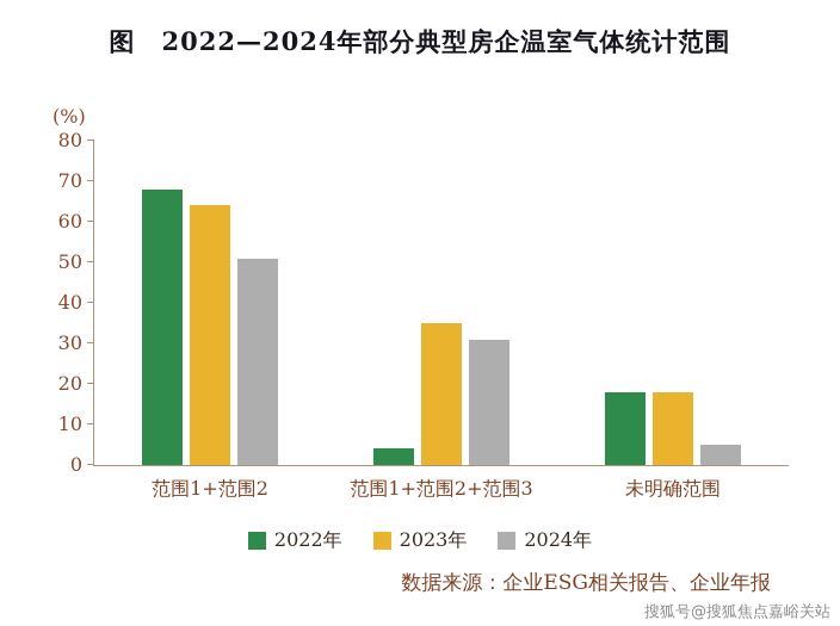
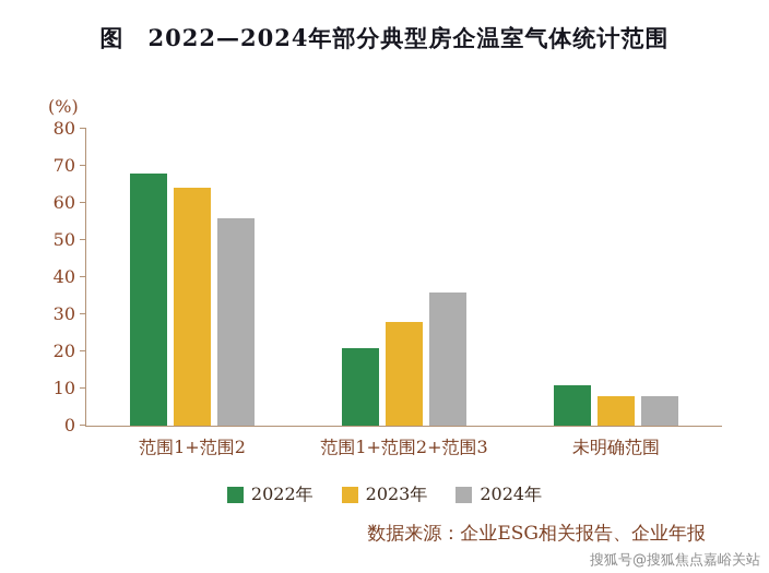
2024年/范围1+范围2: 51 -> 56
2022年/范围1+范围2+范围3: 4 -> 21
2023年/范围1+范围2+范围3: 35 -> 28
2024年/范围1+范围2+范围3: 31 -> 36
2022年/未明确范围: 18 -> 11
2023年/未明确范围: 18 -> 8
2024年/未明确范围: 5 -> 8
